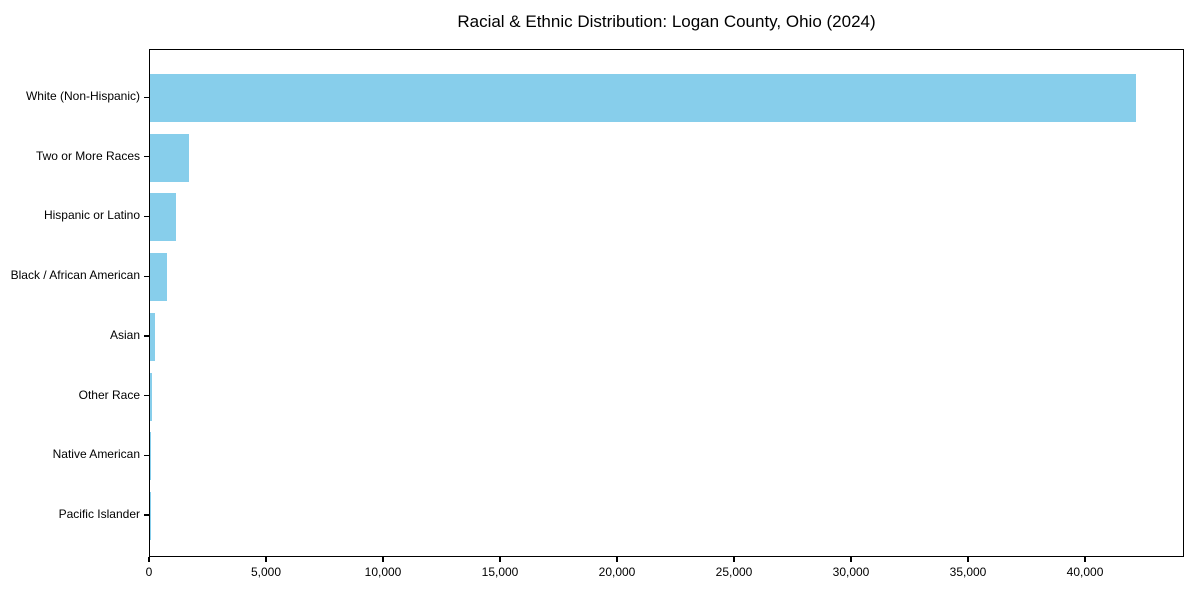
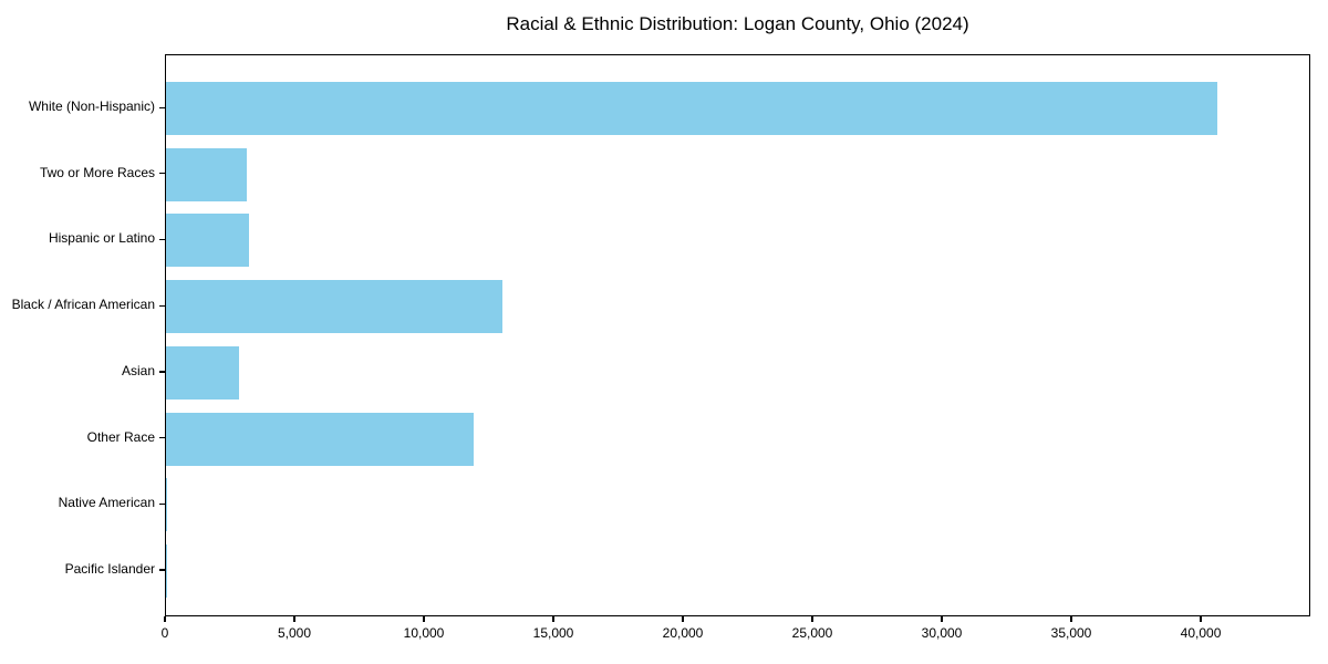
White (Non-Hispanic): 42200 -> 40600
Two or More Races: 1700 -> 3100
Hispanic or Latino: 1100 -> 3200
Black / African American: 700 -> 13000
Asian: 200 -> 2800
Other Race: 100 -> 11900
